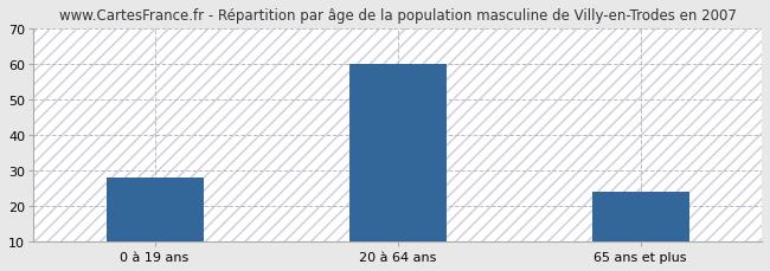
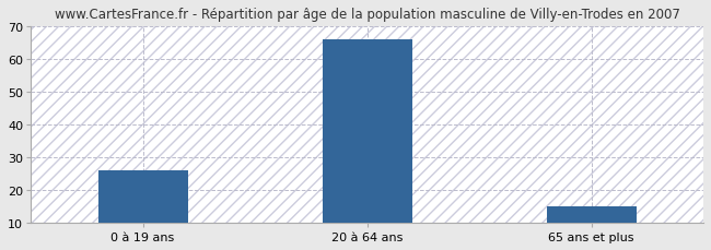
0 à 19 ans: 28 -> 26
20 à 64 ans: 60 -> 66
65 ans et plus: 24 -> 15
